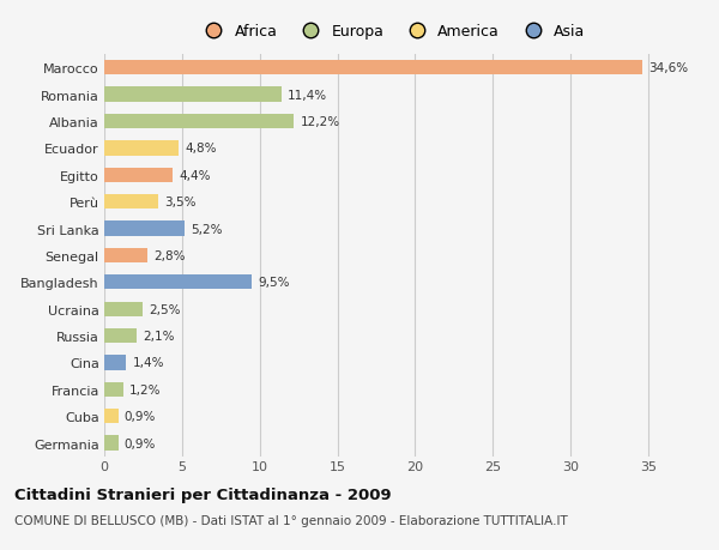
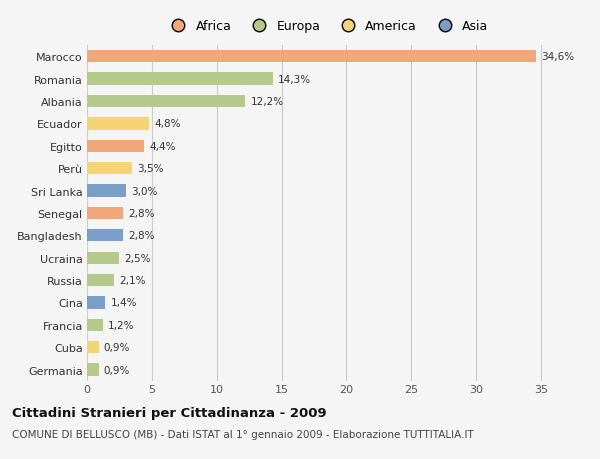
Romania: 11,4% -> 14,3%
Sri Lanka: 5,2% -> 3,0%
Bangladesh: 9,5% -> 2,8%
